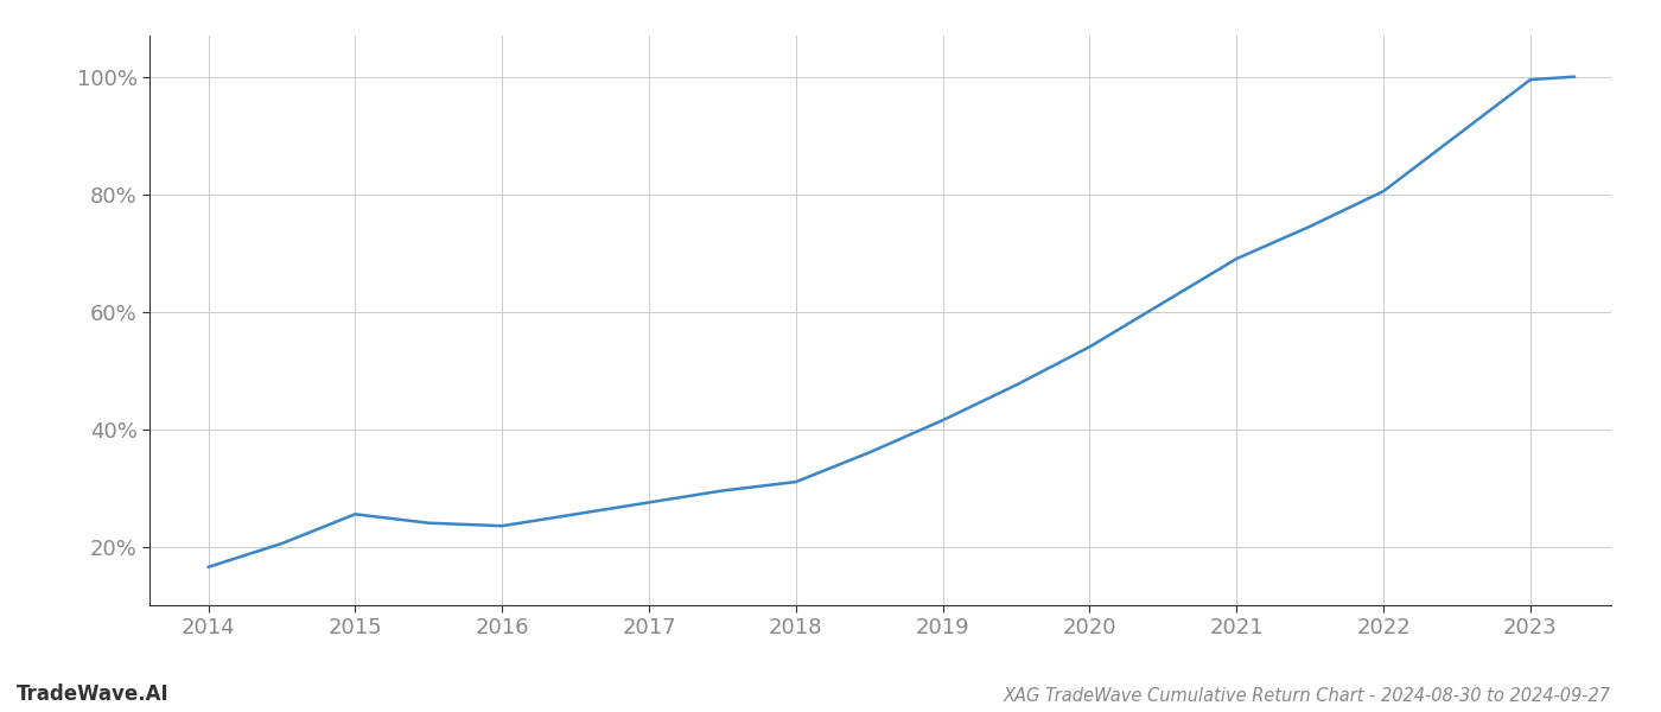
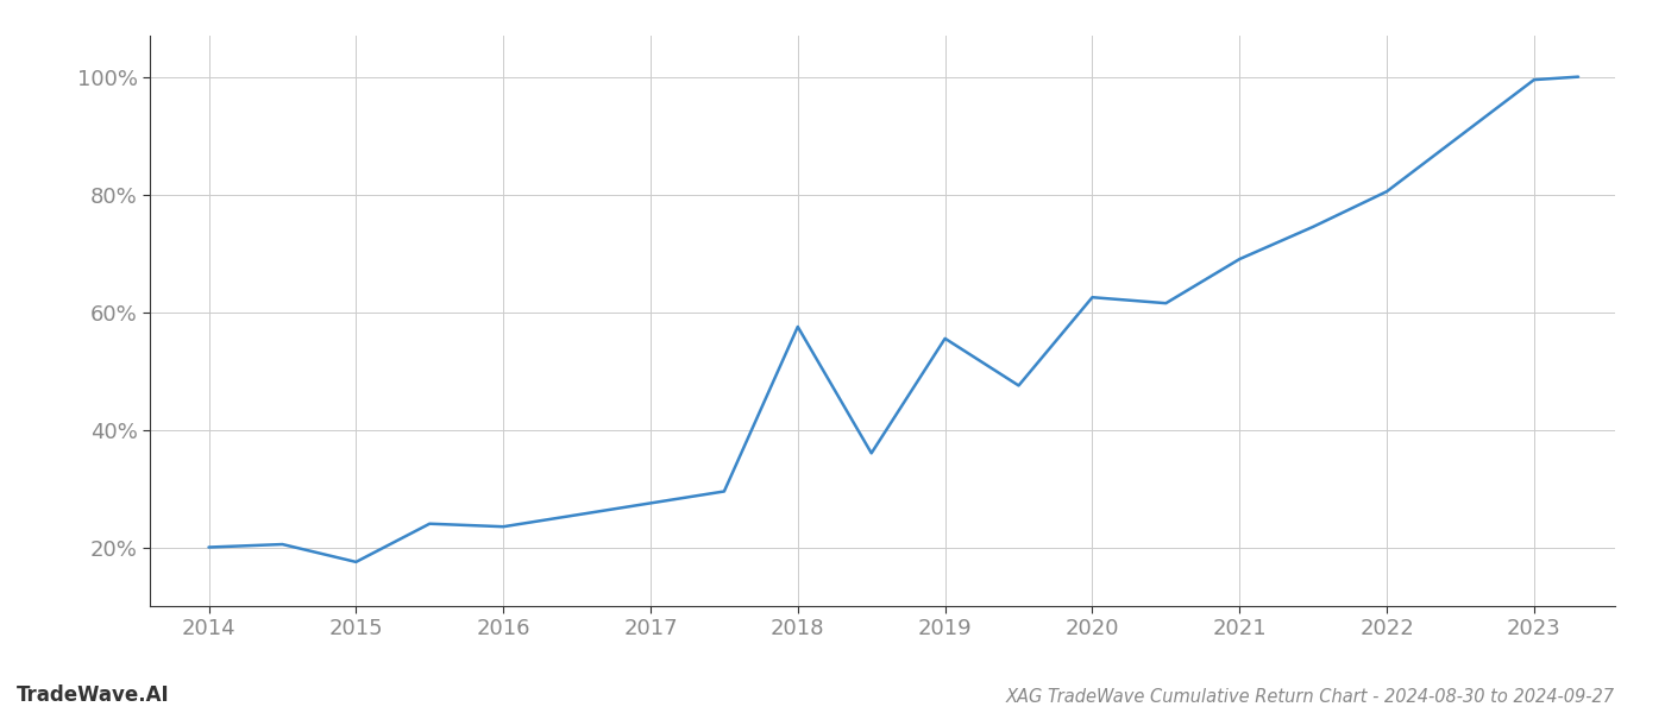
2014: 16.5% -> 20.0%
2015: 25.5% -> 17.5%
2018: 31.0% -> 57.5%
2019: 41.5% -> 55.5%
2020: 54.0% -> 62.5%
